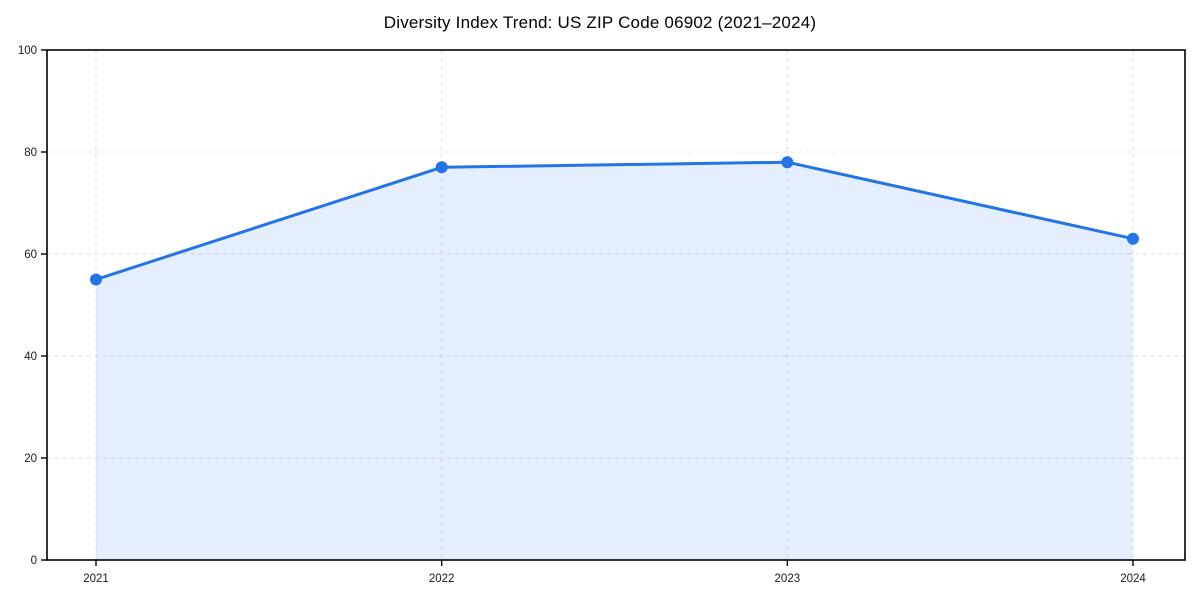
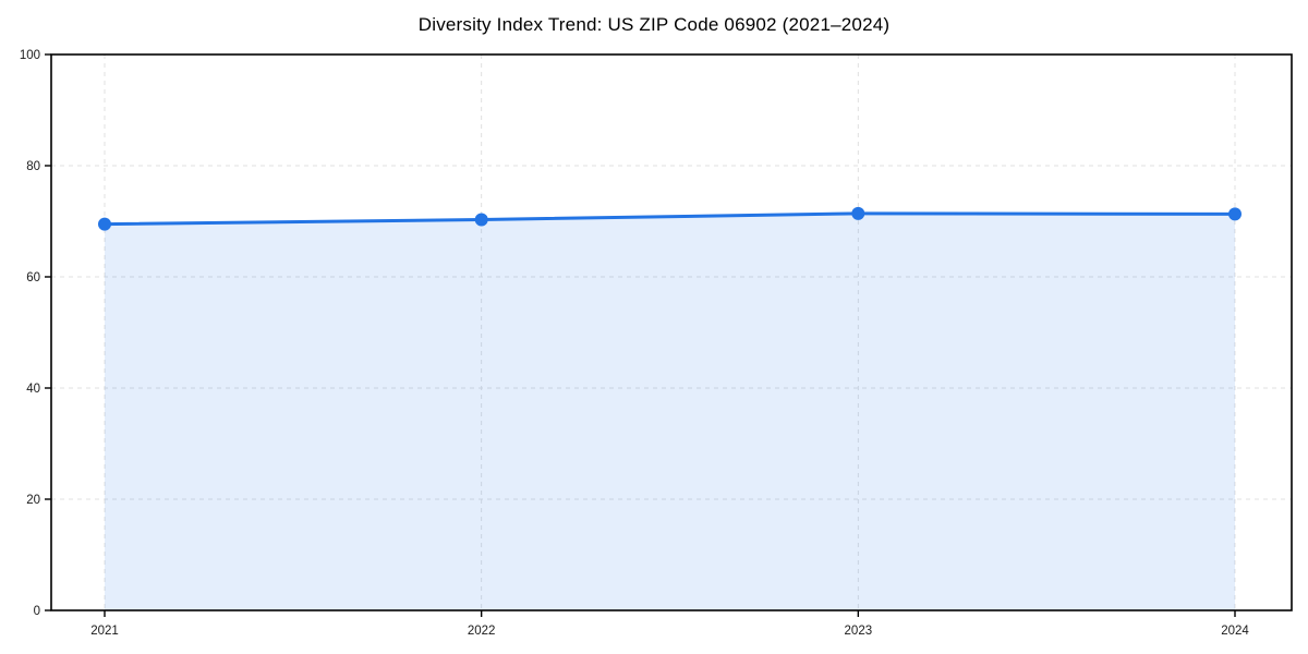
2021: 55 -> 70
2022: 77 -> 70
2023: 78 -> 71
2024: 63 -> 71
